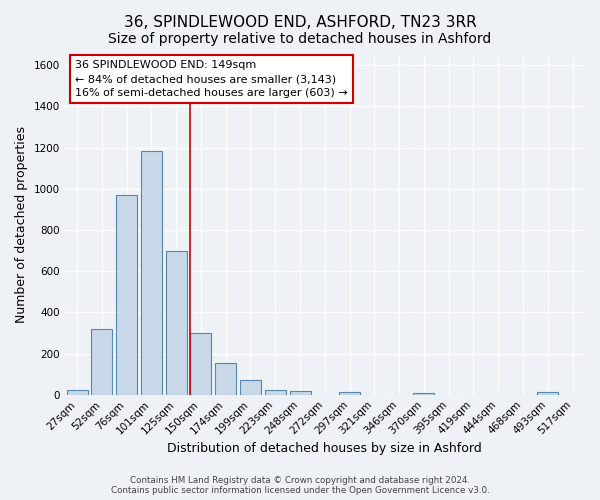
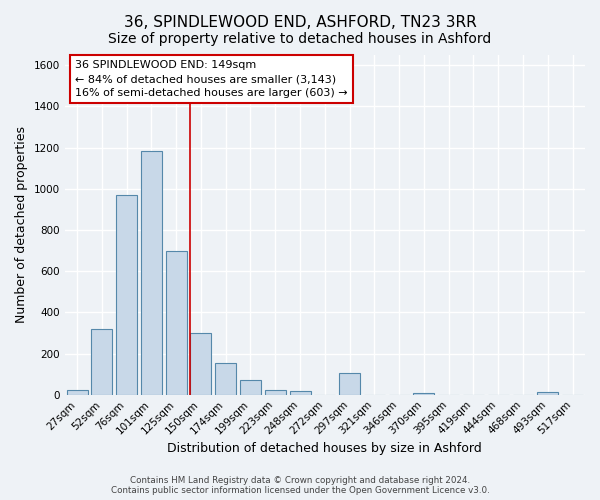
297sqm: 15 -> 105
